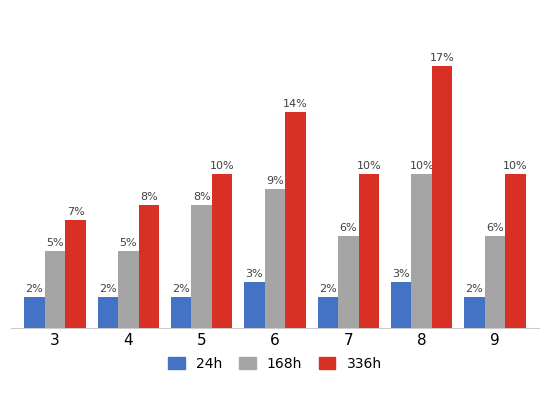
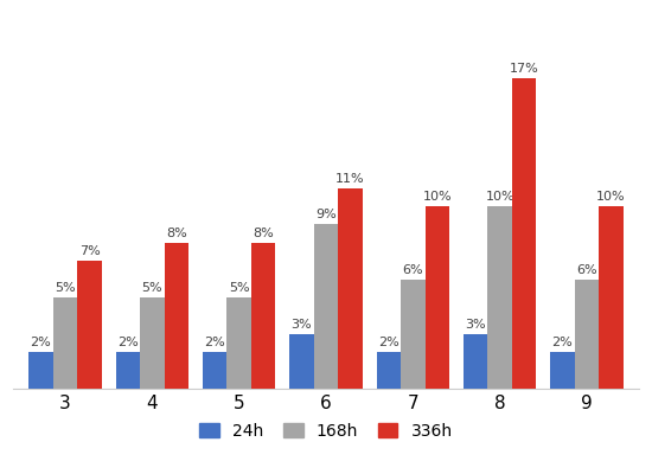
168h/5: 8% -> 5%
336h/5: 10% -> 8%
336h/6: 14% -> 11%
